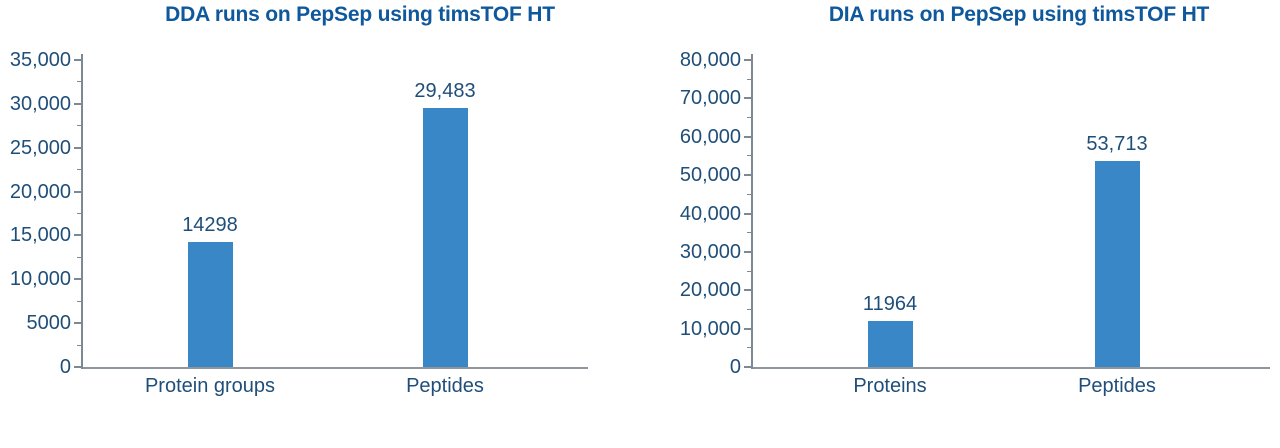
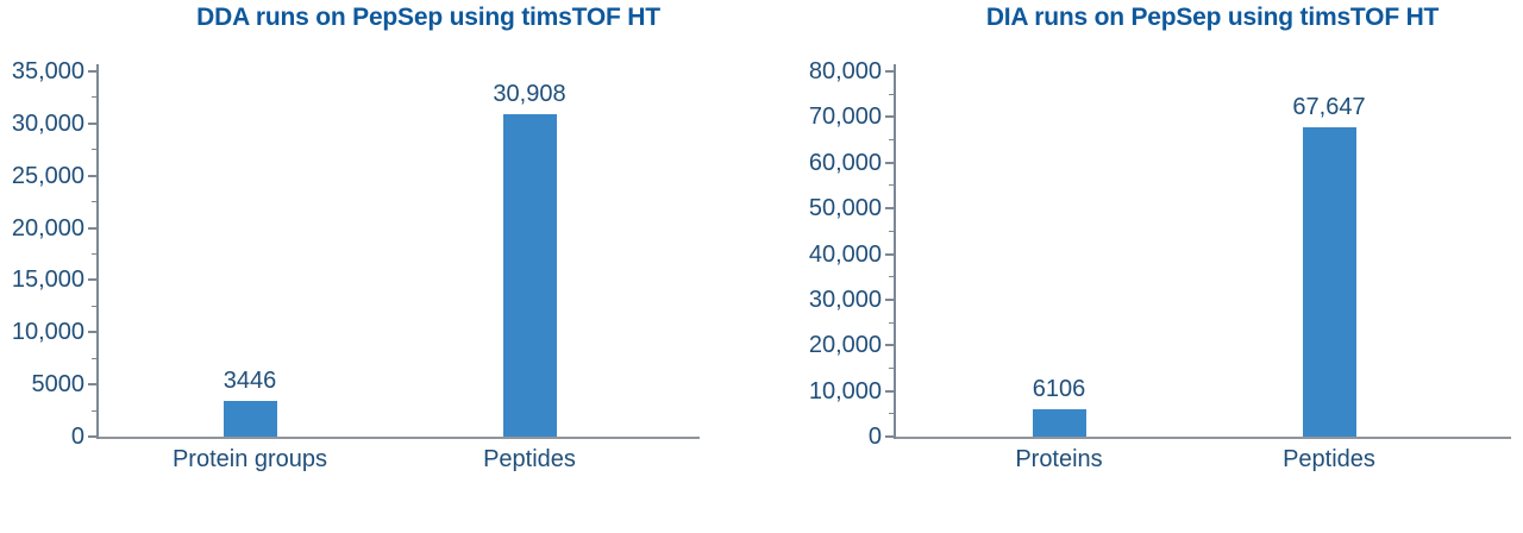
DDA runs on PepSep using timsTOF HT/Protein groups: 14298 -> 3446
DDA runs on PepSep using timsTOF HT/Peptides: 29,483 -> 30,908
DIA runs on PepSep using timsTOF HT/Proteins: 11964 -> 6106
DIA runs on PepSep using timsTOF HT/Peptides: 53,713 -> 67,647
